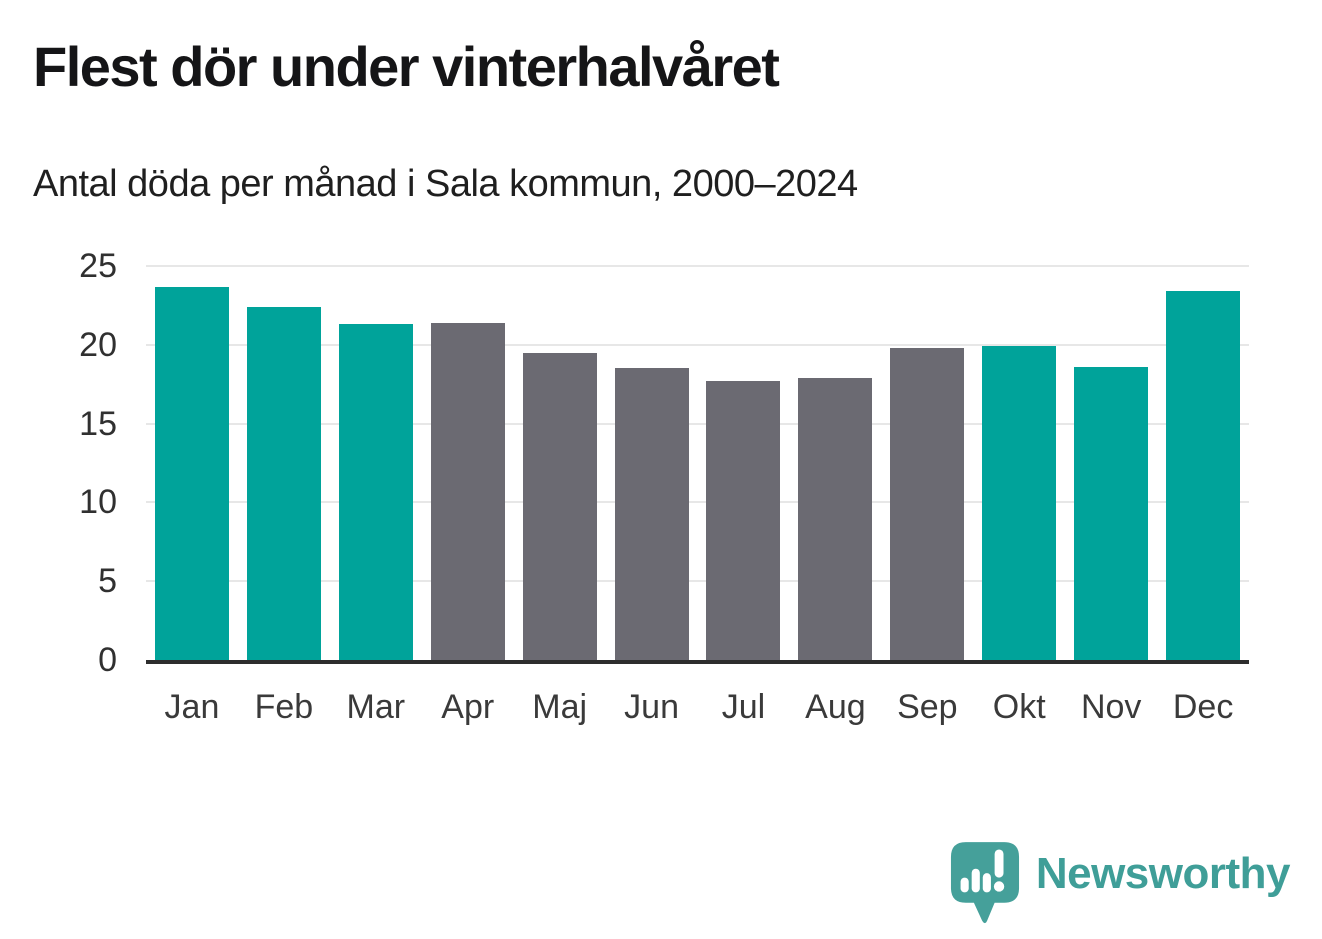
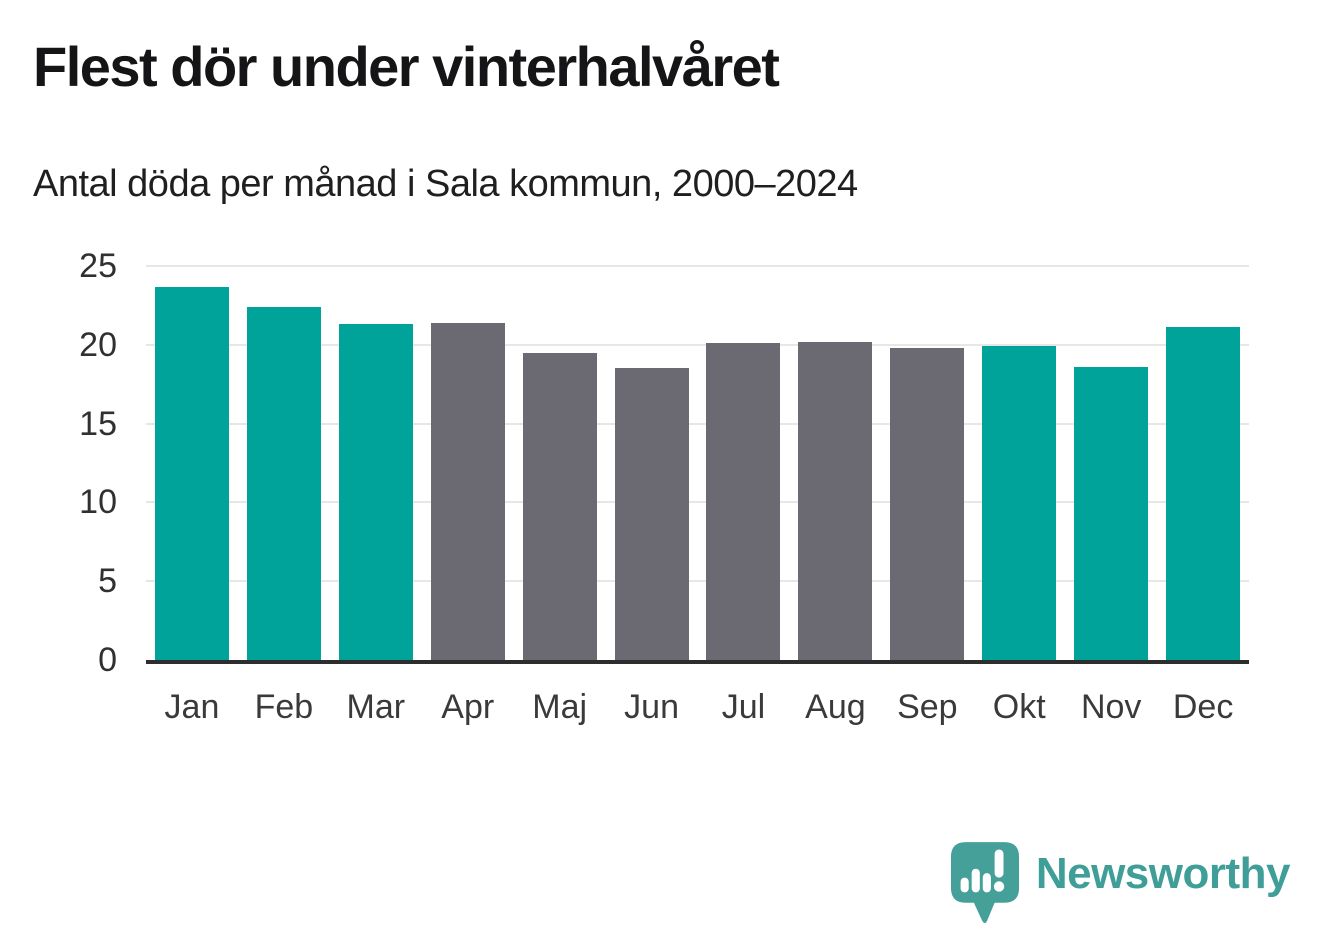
Jul: 17.7 -> 20.1
Aug: 17.9 -> 20.2
Dec: 23.4 -> 21.1
